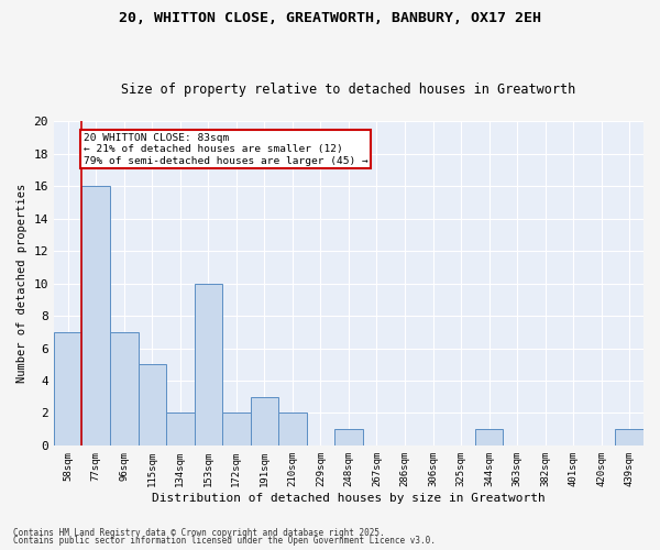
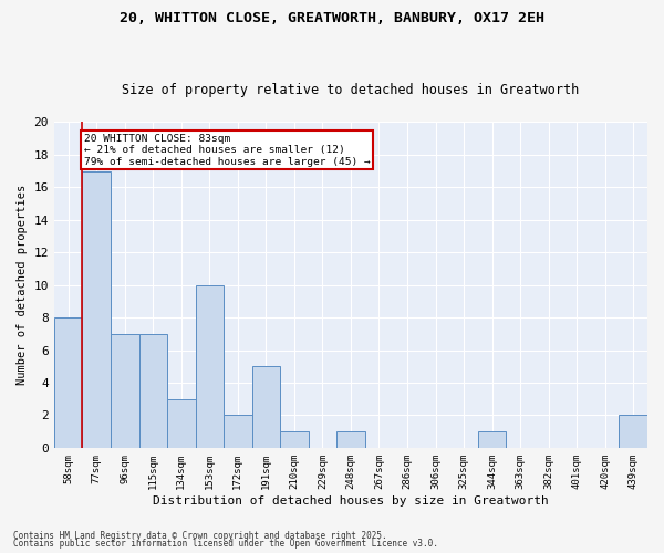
58sqm: 7 -> 8
77sqm: 16 -> 17
115sqm: 5 -> 7
134sqm: 2 -> 3
191sqm: 3 -> 5
210sqm: 2 -> 1
439sqm: 1 -> 2
